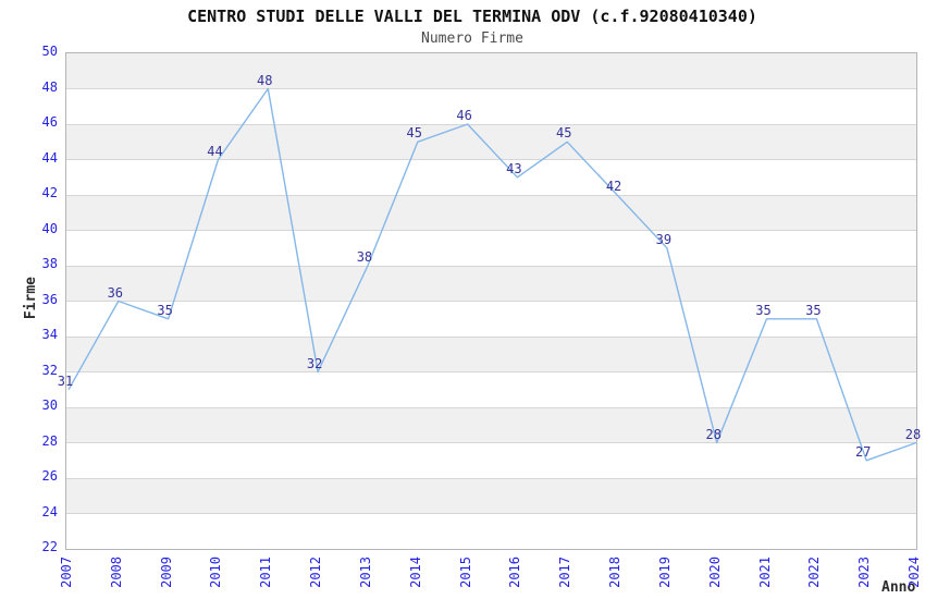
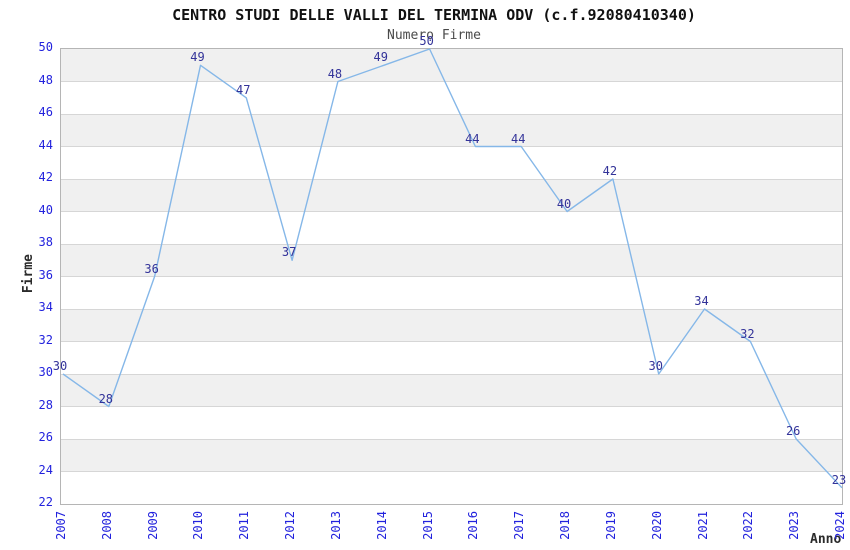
2007: 31 -> 30
2008: 36 -> 28
2009: 35 -> 36
2010: 44 -> 49
2011: 48 -> 47
2012: 32 -> 37
2013: 38 -> 48
2014: 45 -> 49
2015: 46 -> 50
2016: 43 -> 44
2017: 45 -> 44
2018: 42 -> 40
2019: 39 -> 42
2020: 28 -> 30
2021: 35 -> 34
2022: 35 -> 32
2023: 27 -> 26
2024: 28 -> 23
